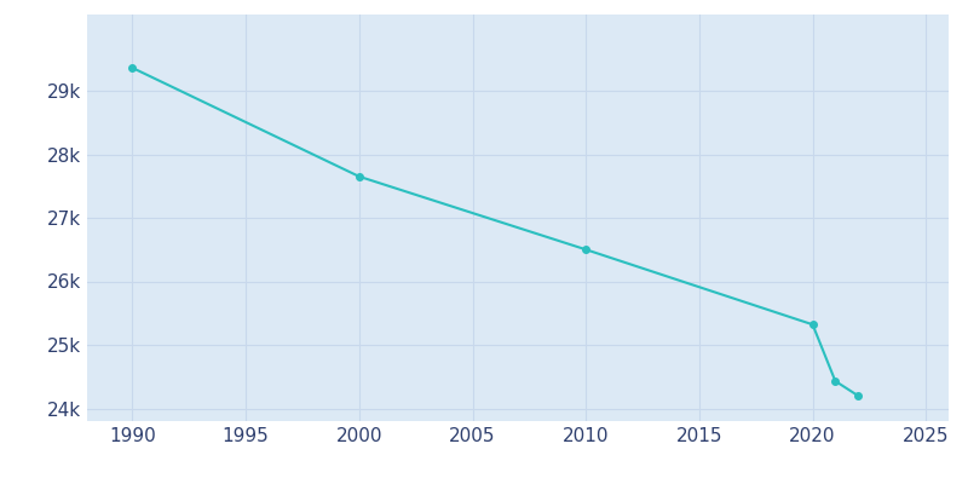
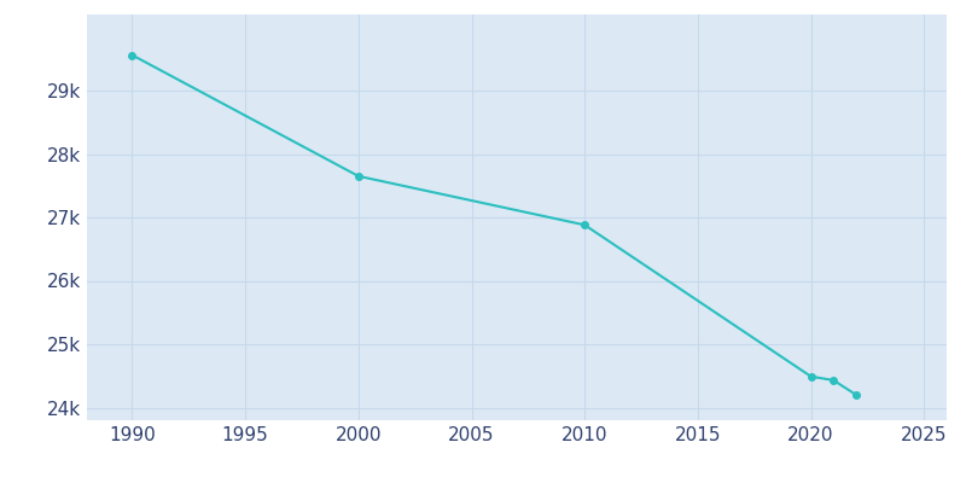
1990: 29.36k -> 29.56k
2010: 26.50k -> 26.88k
2020: 25.32k -> 24.49k
